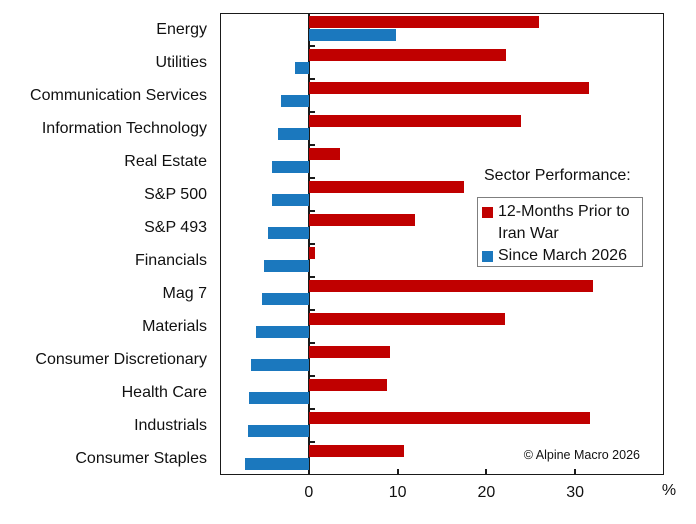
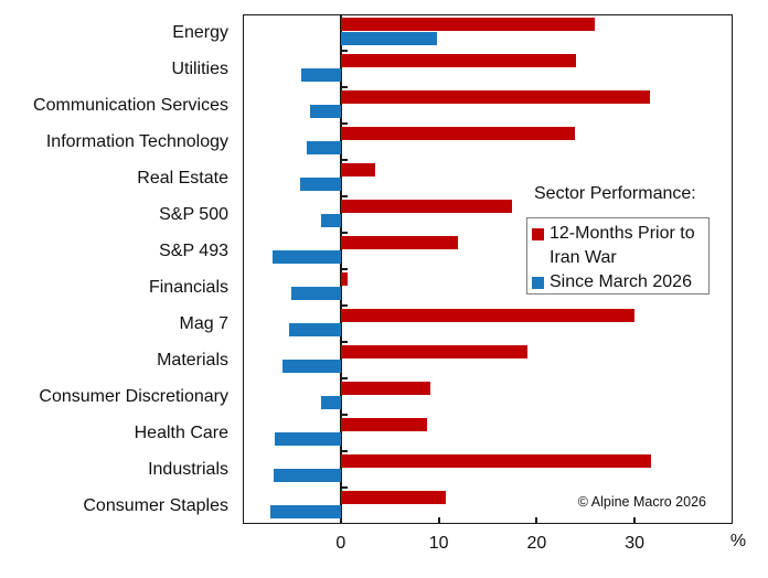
12-Months Prior to Iran War/Utilities: 22 -> 24
Since March 2026/Utilities: -2 -> -4
Since March 2026/S&P 500: -4 -> -2
Since March 2026/S&P 493: -5 -> -7
12-Months Prior to Iran War/Mag 7: 32 -> 30
12-Months Prior to Iran War/Materials: 22 -> 19
Since March 2026/Consumer Discretionary: -6 -> -2
